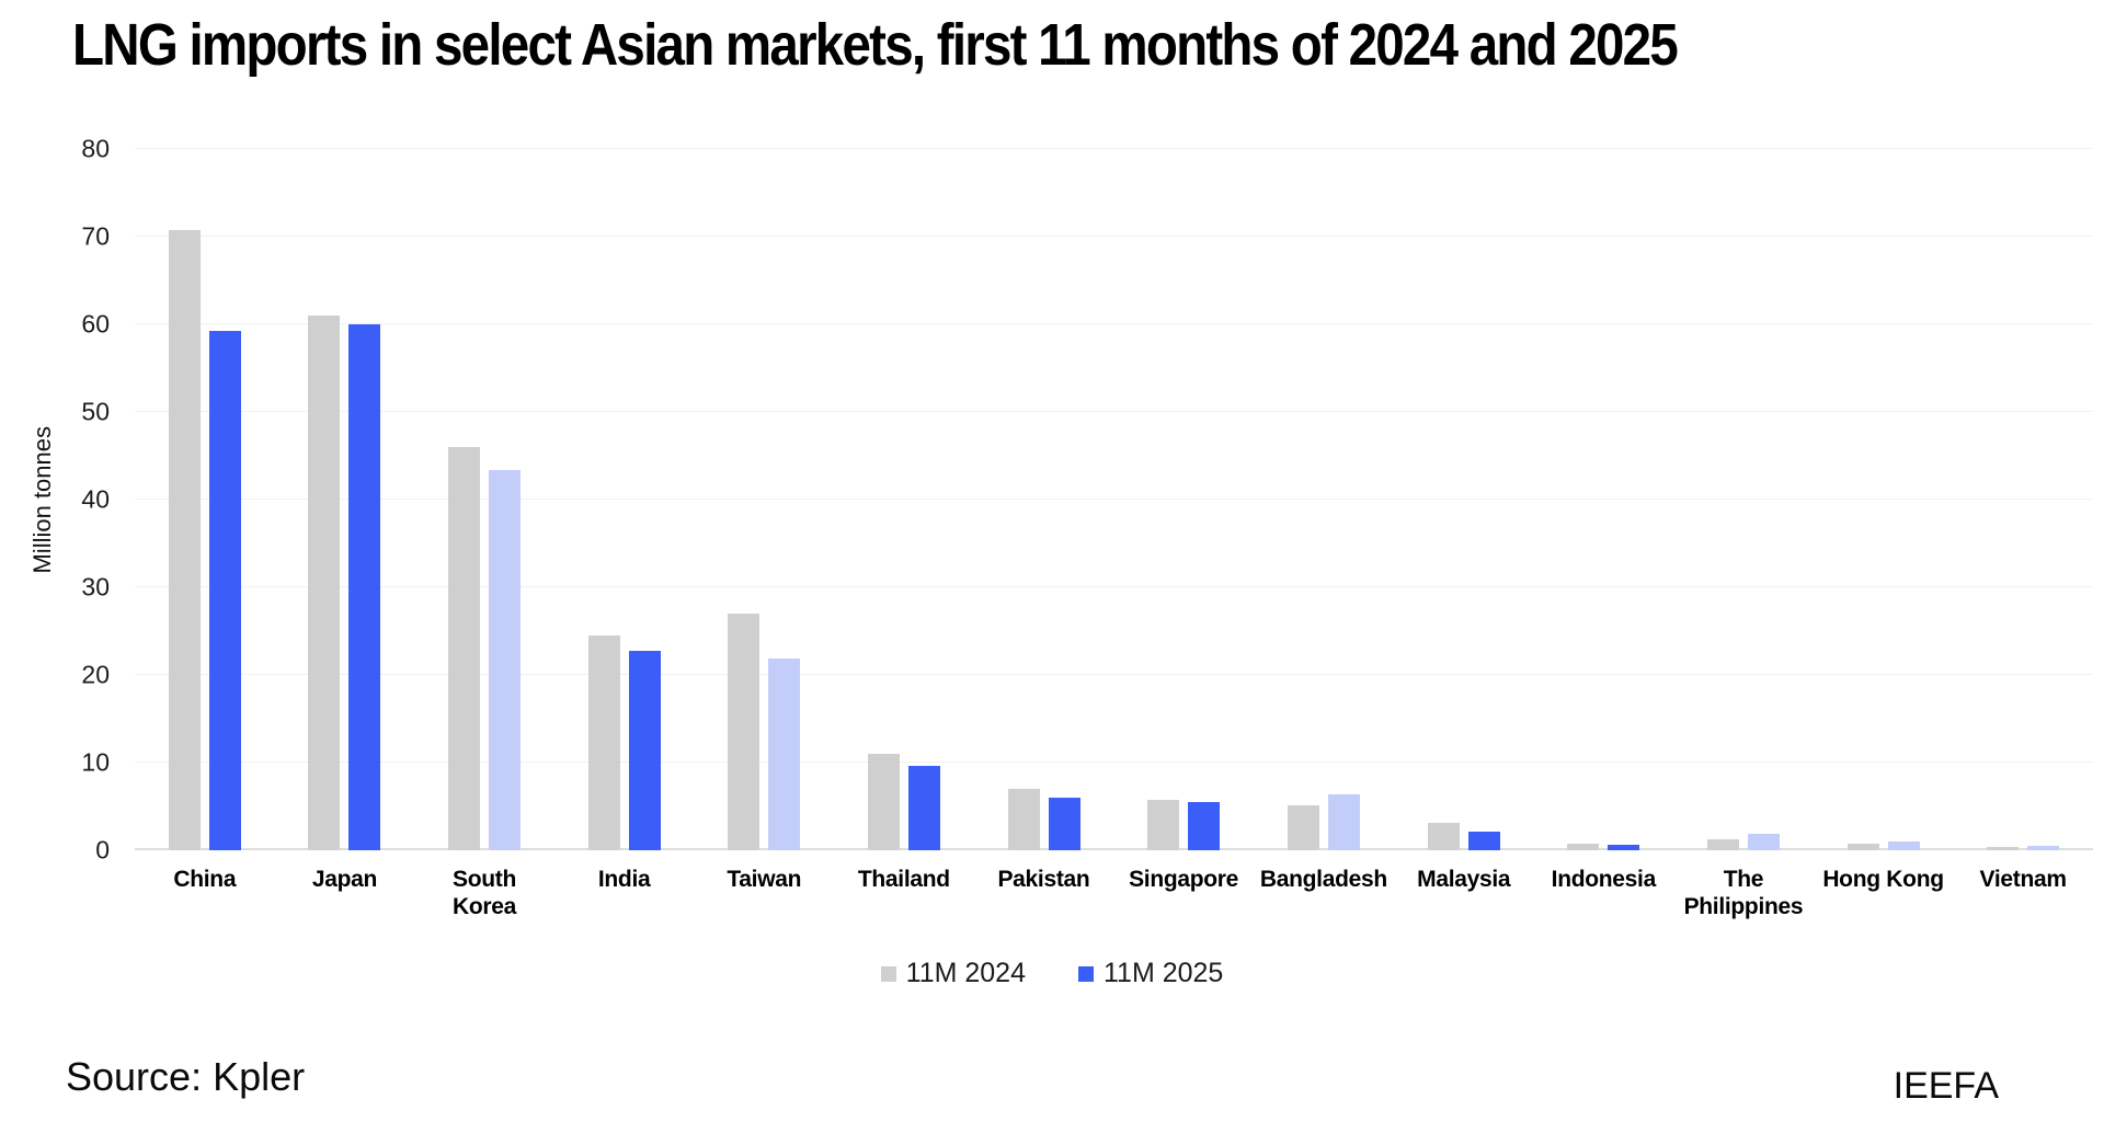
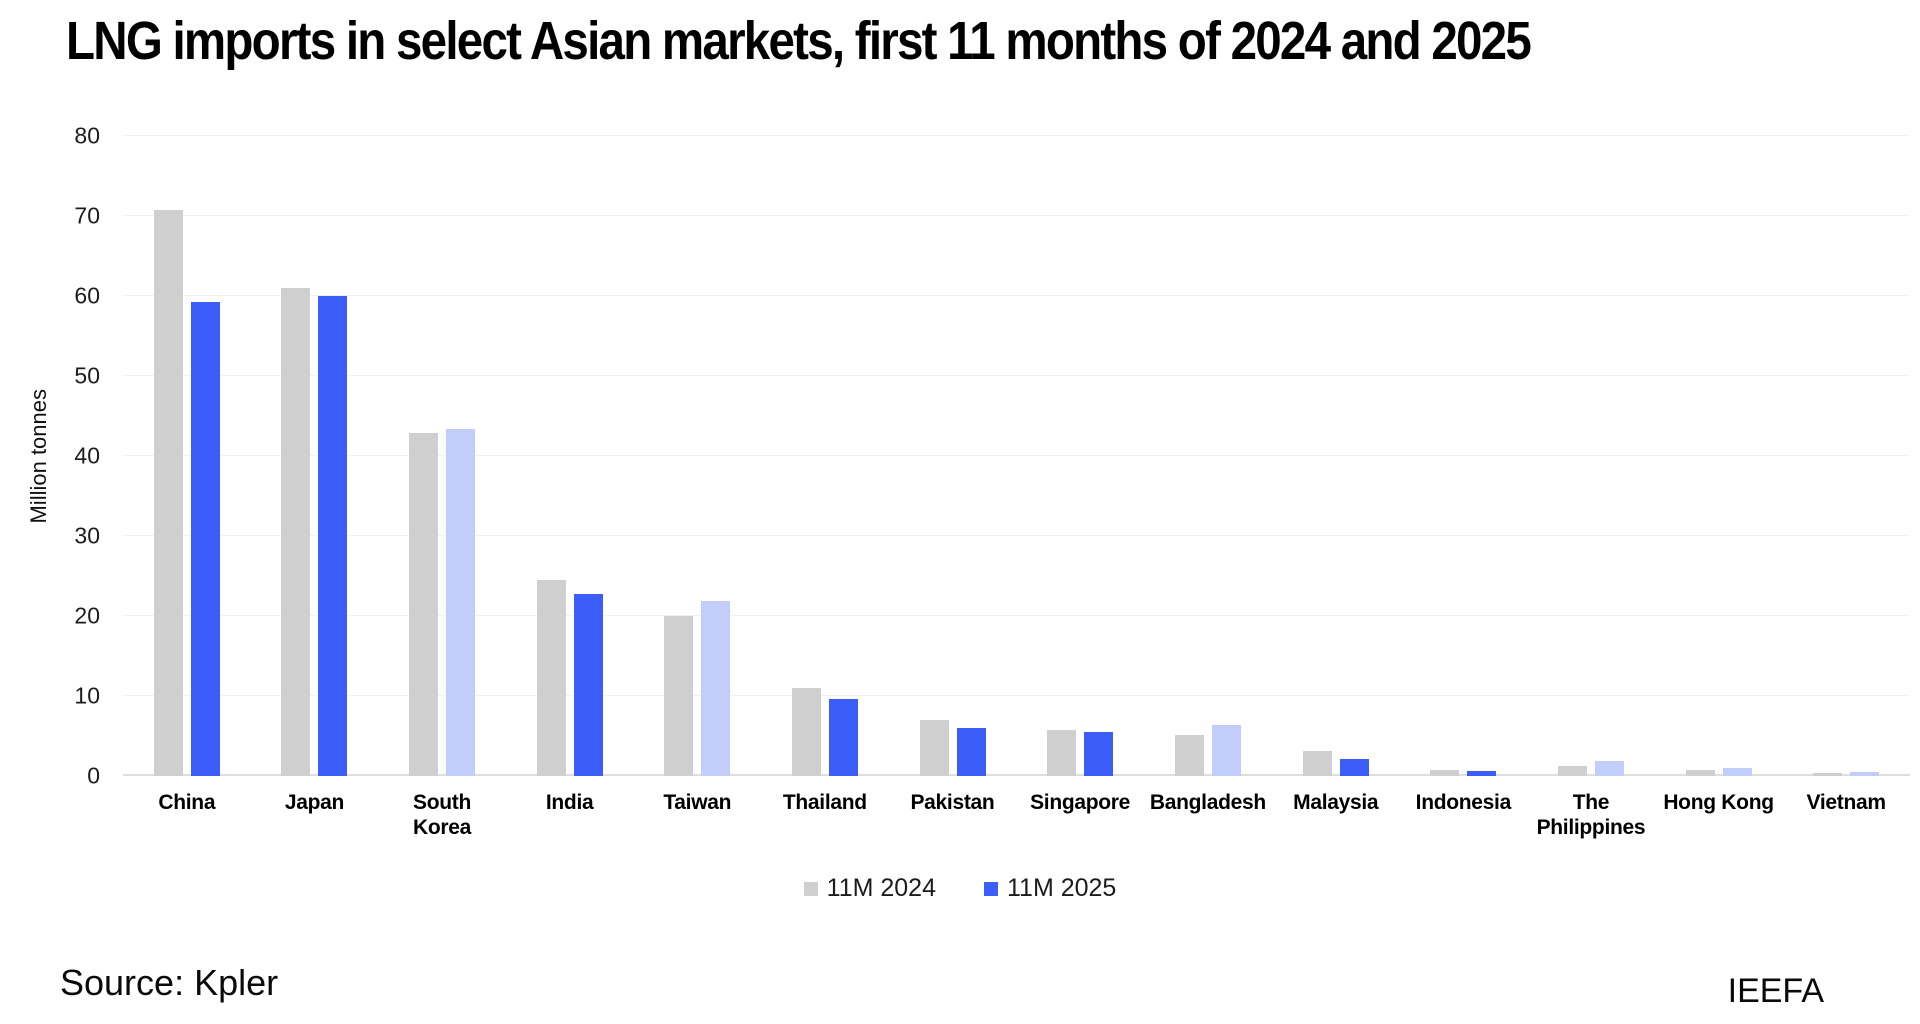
11M 2024/South Korea: 46 -> 43
11M 2024/Taiwan: 27 -> 20
